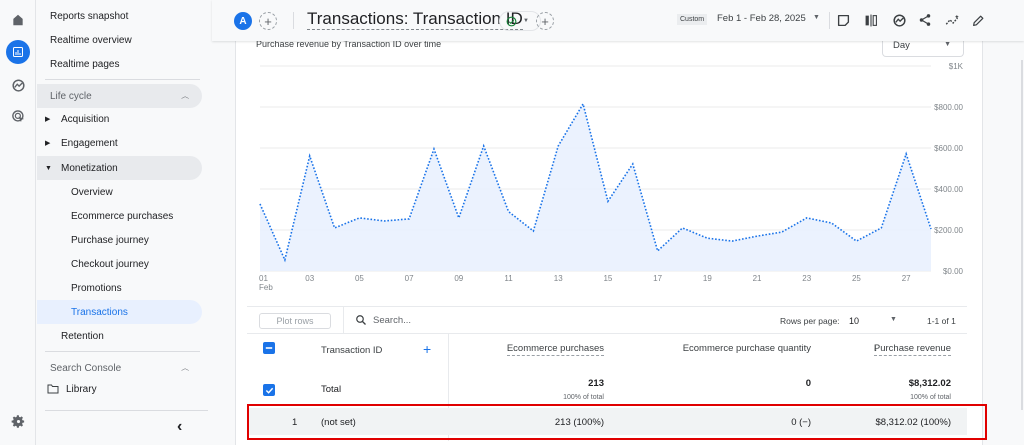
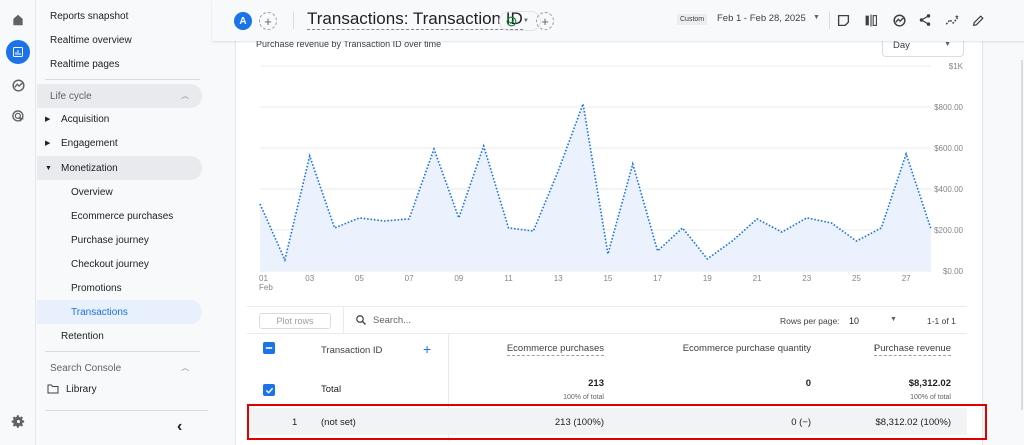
11: $290 -> $210
13: $610 -> $490
15: $340 -> $80
19: $160 -> $60
21: $170 -> $250
